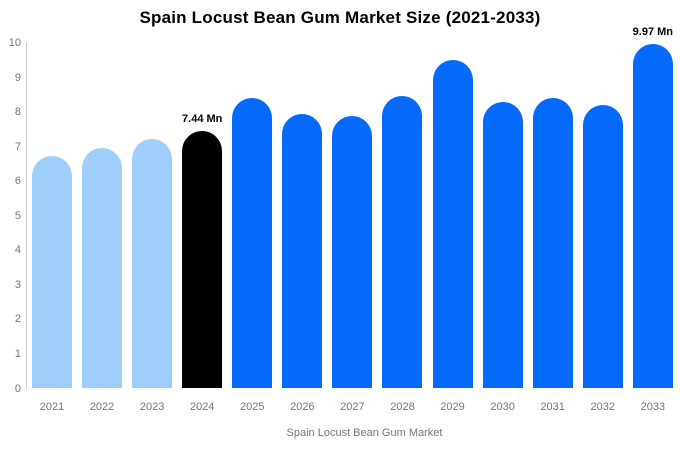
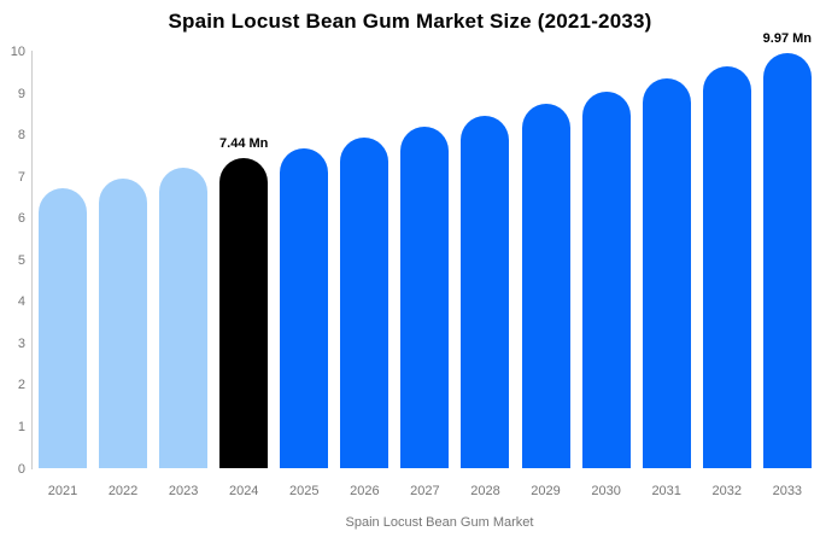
2025: 8.4 -> 7.7
2027: 7.9 -> 8.2
2029: 9.5 -> 8.8
2030: 8.3 -> 9.1
2031: 8.4 -> 9.3
2032: 8.2 -> 9.7
